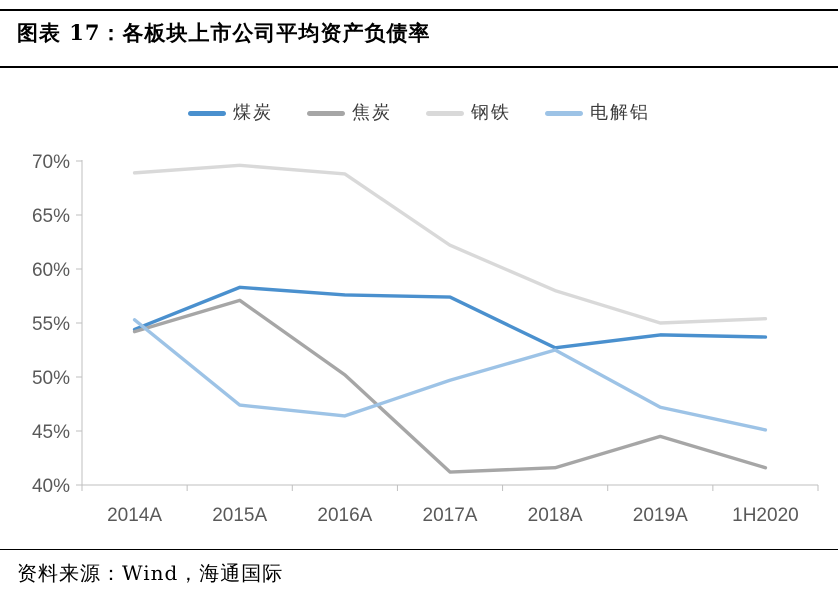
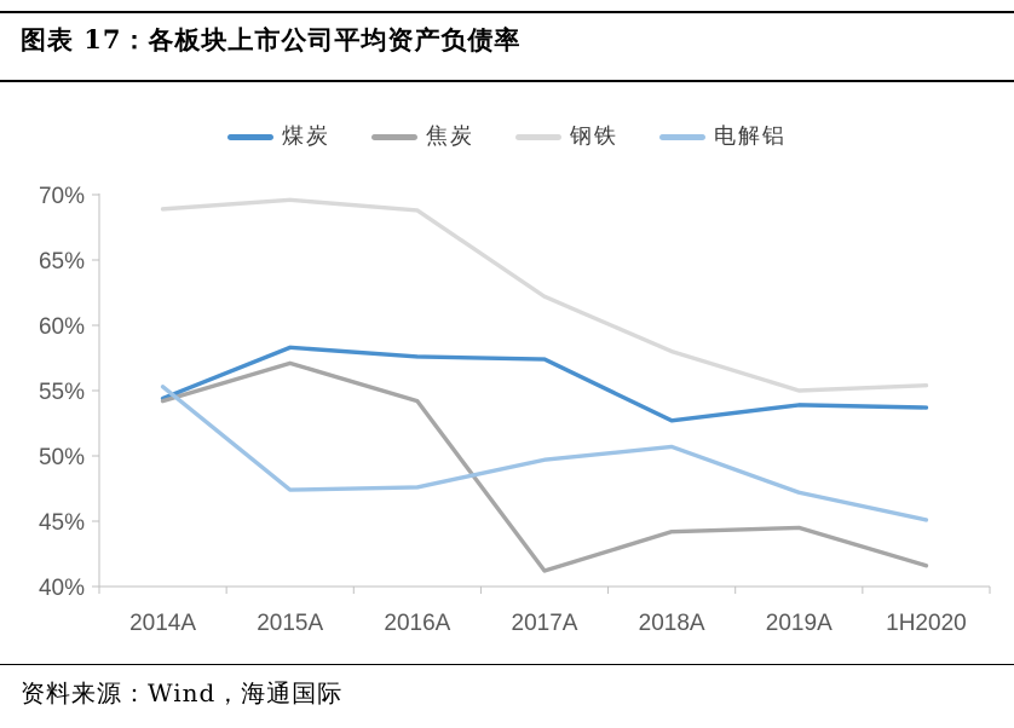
焦炭/2016A: 50.2% -> 54.2%
电解铝/2016A: 46.4% -> 47.6%
焦炭/2018A: 41.6% -> 44.2%
电解铝/2018A: 52.5% -> 50.7%
